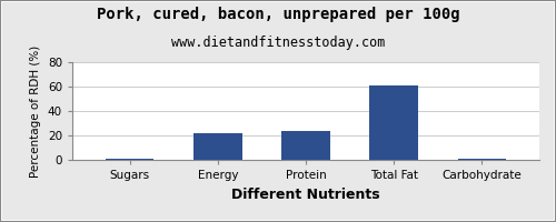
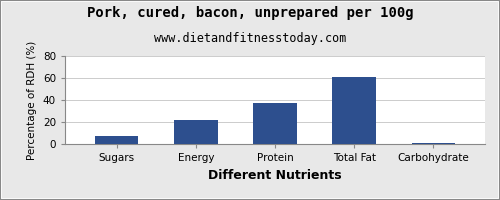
Sugars: 0 -> 7
Protein: 24 -> 37
